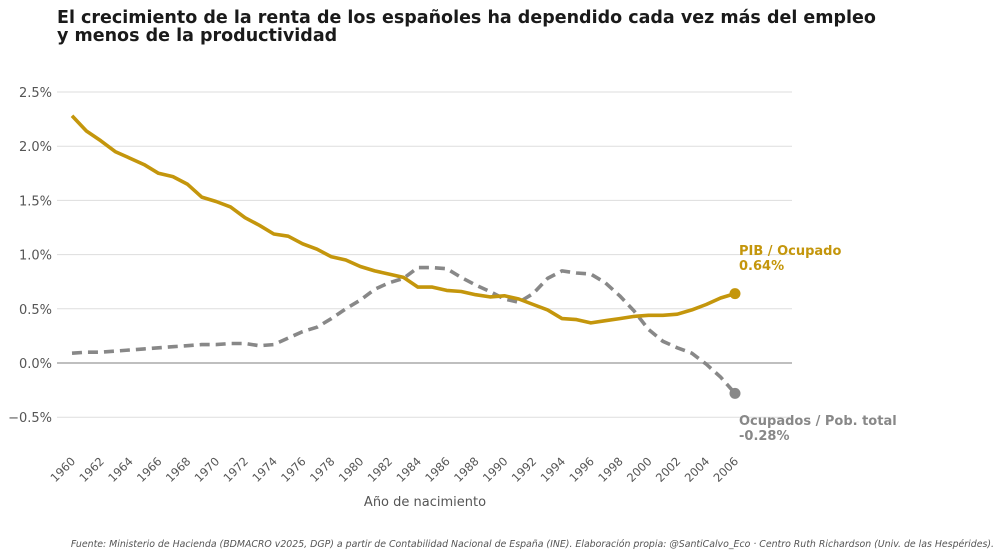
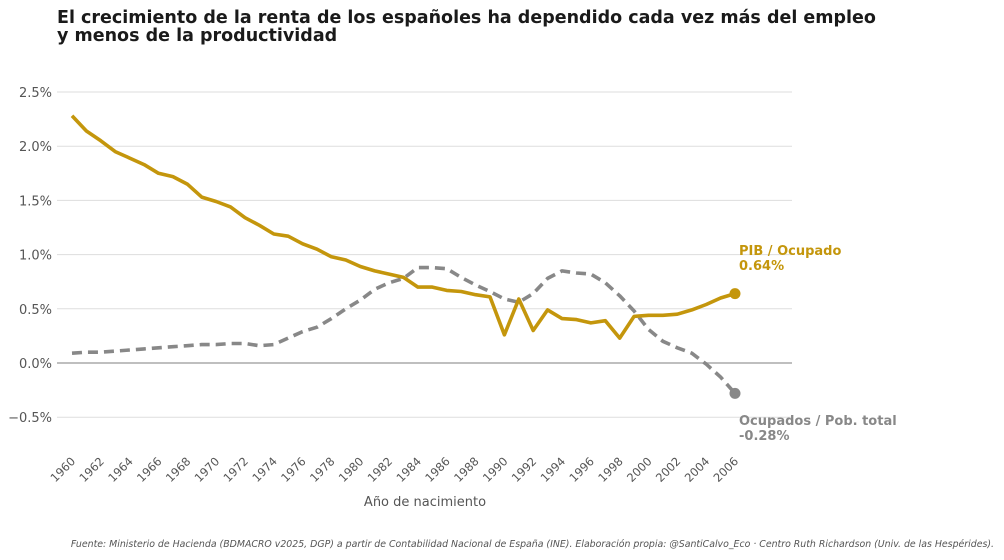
PIB / Ocupado/1990: 0.62% -> 0.26%
PIB / Ocupado/1992: 0.54% -> 0.30%
PIB / Ocupado/1998: 0.41% -> 0.23%
